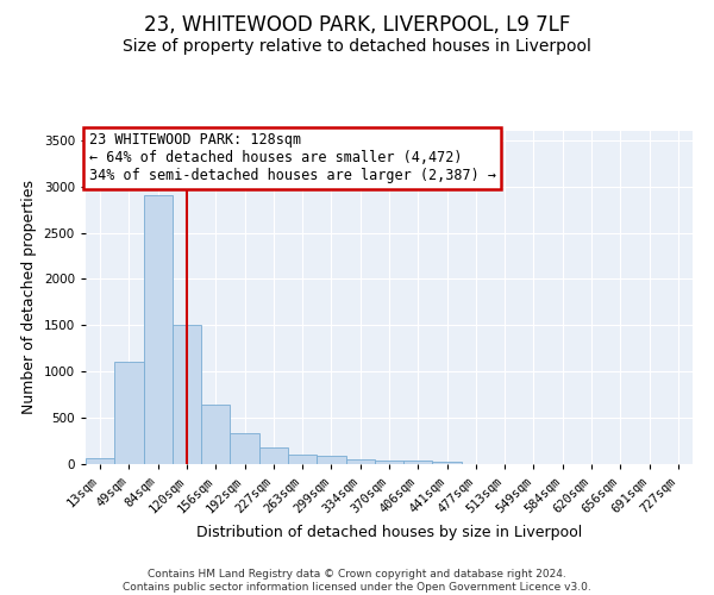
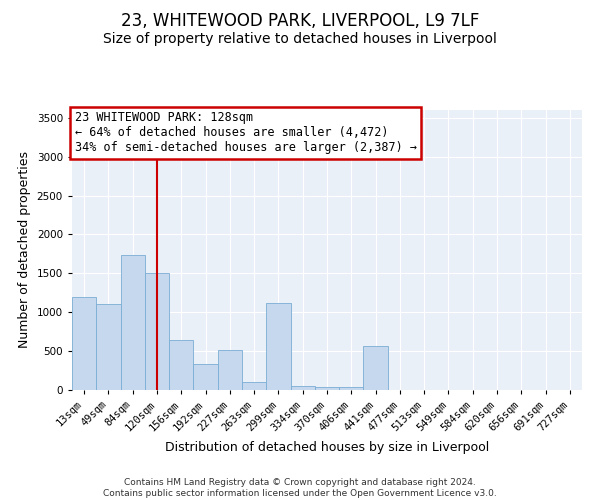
13sqm: 60 -> 1200
84sqm: 2900 -> 1740
227sqm: 180 -> 520
299sqm: 90 -> 1120
441sqm: 30 -> 560
